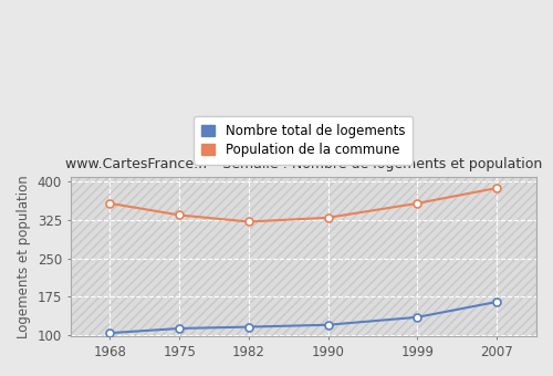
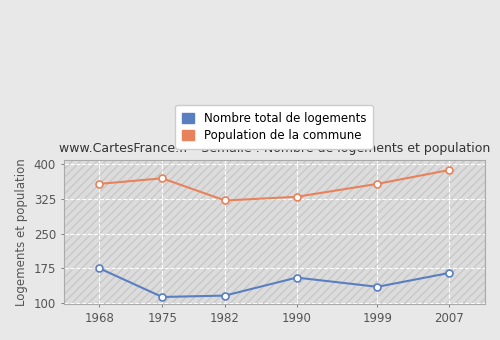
Nombre total de logements/1968: 104 -> 175
Population de la commune/1975: 335 -> 370
Nombre total de logements/1990: 120 -> 155
